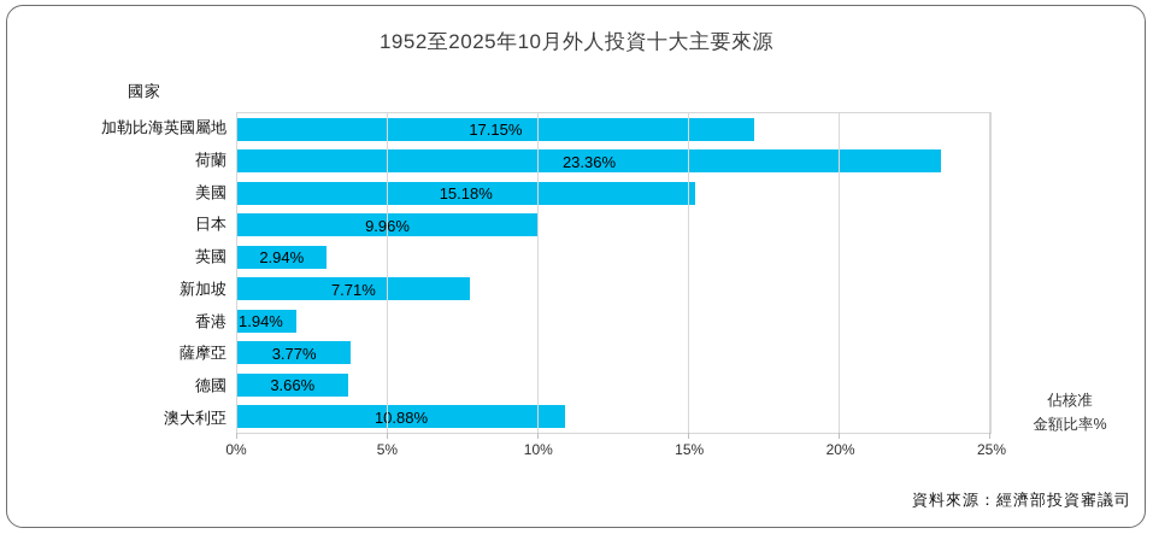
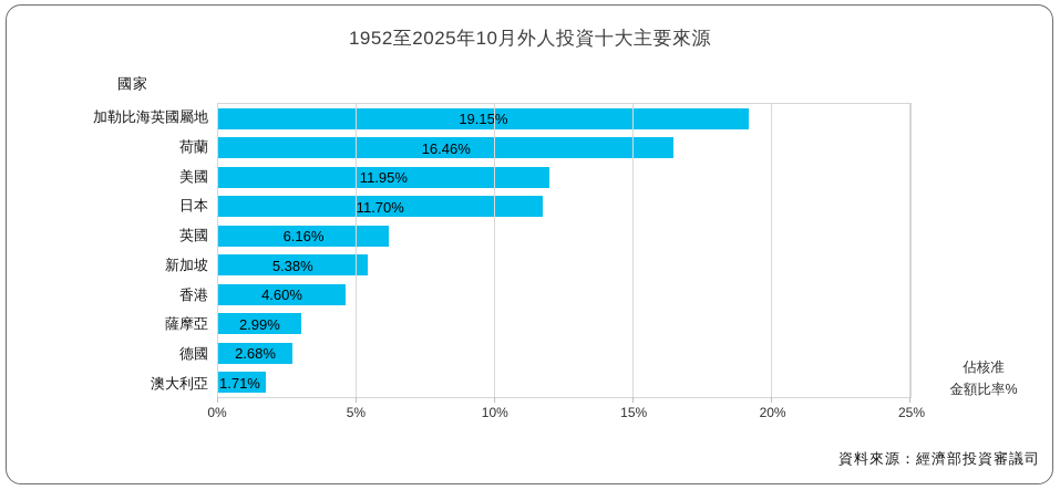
加勒比海英國屬地: 17.15% -> 19.15%
荷蘭: 23.36% -> 16.46%
美國: 15.18% -> 11.95%
日本: 9.96% -> 11.70%
英國: 2.94% -> 6.16%
新加坡: 7.71% -> 5.38%
香港: 1.94% -> 4.60%
薩摩亞: 3.77% -> 2.99%
德國: 3.66% -> 2.68%
澳大利亞: 10.88% -> 1.71%
